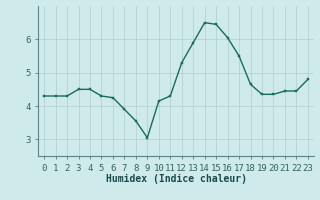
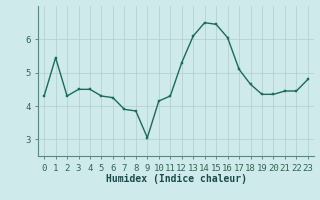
1: 4.30 -> 5.45
8: 3.55 -> 3.85
13: 5.90 -> 6.10
17: 5.50 -> 5.10
